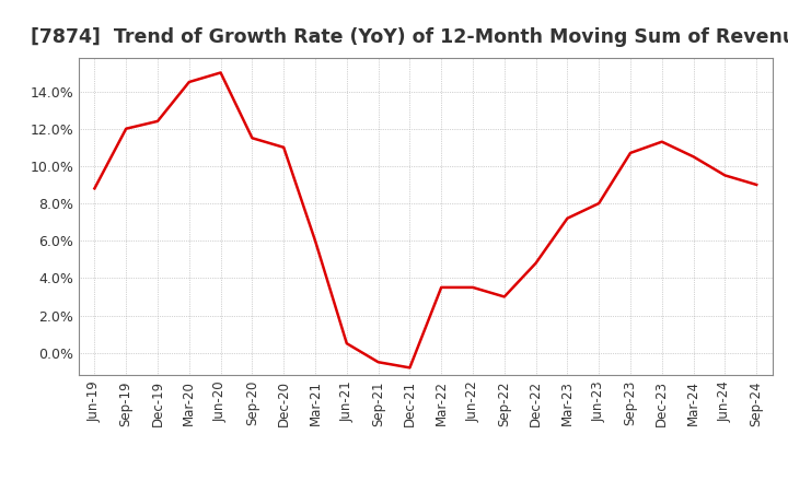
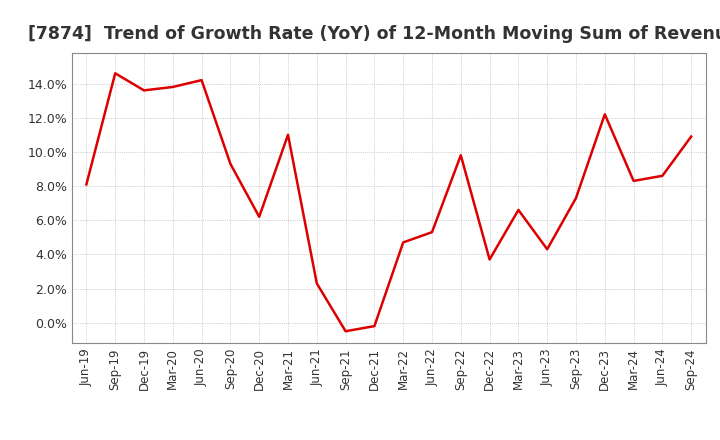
Jun-19: 8.8% -> 8.1%
Sep-19: 12.0% -> 14.6%
Dec-19: 12.4% -> 13.6%
Mar-20: 14.5% -> 13.8%
Jun-20: 15.0% -> 14.2%
Sep-20: 11.5% -> 9.3%
Dec-20: 11.0% -> 6.2%
Mar-21: 6.0% -> 11.0%
Jun-21: 0.5% -> 2.3%
Dec-21: -0.8% -> -0.2%
Mar-22: 3.5% -> 4.7%
Jun-22: 3.5% -> 5.3%
Sep-22: 3.0% -> 9.8%
Dec-22: 4.8% -> 3.7%
Mar-23: 7.2% -> 6.6%
Jun-23: 8.0% -> 4.3%
Sep-23: 10.7% -> 7.3%
Dec-23: 11.3% -> 12.2%
Mar-24: 10.5% -> 8.3%
Jun-24: 9.5% -> 8.6%
Sep-24: 9.0% -> 10.9%
